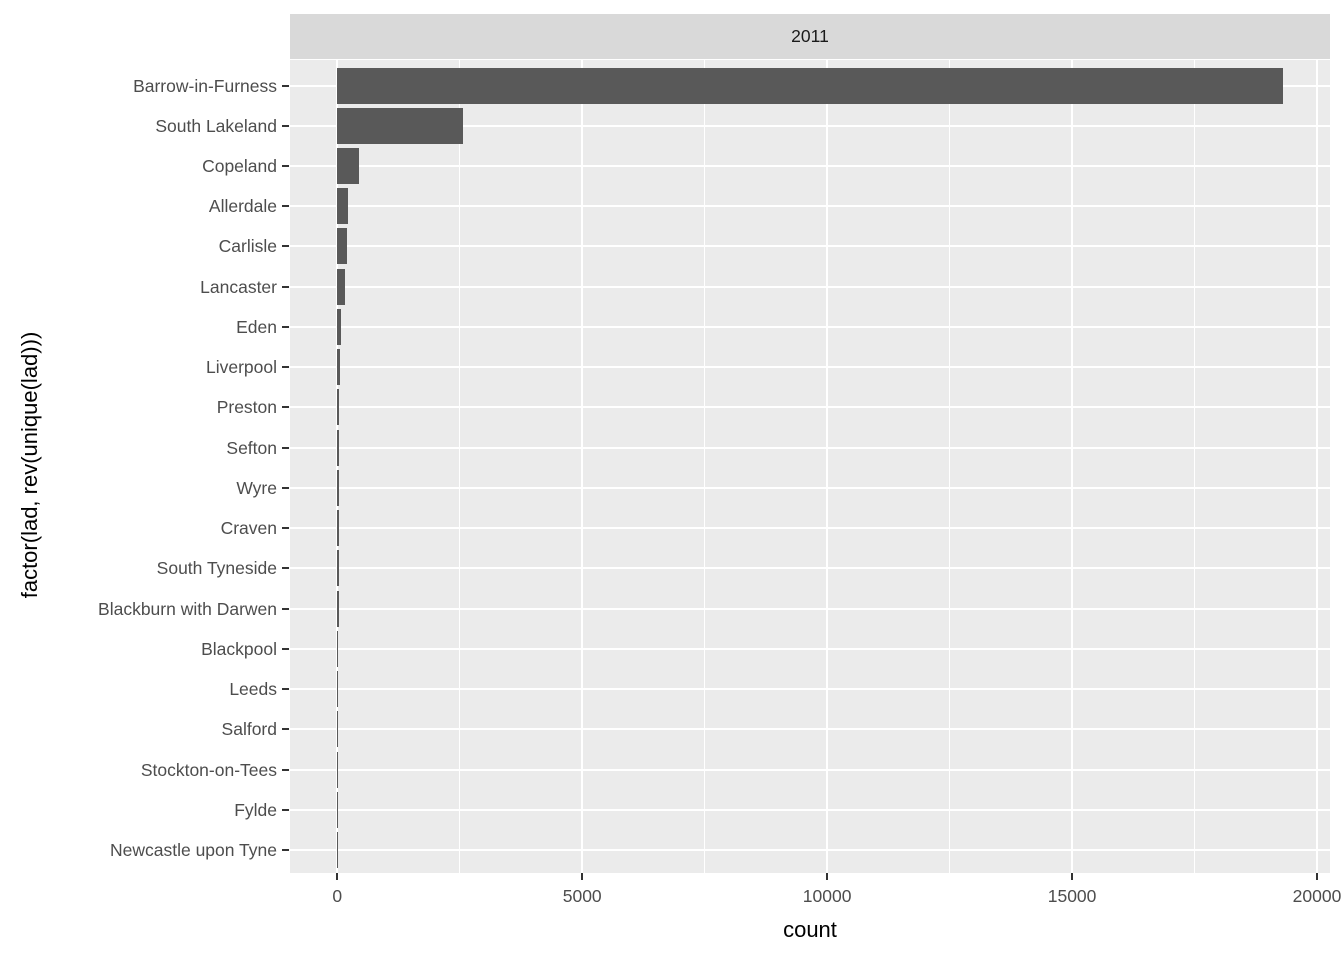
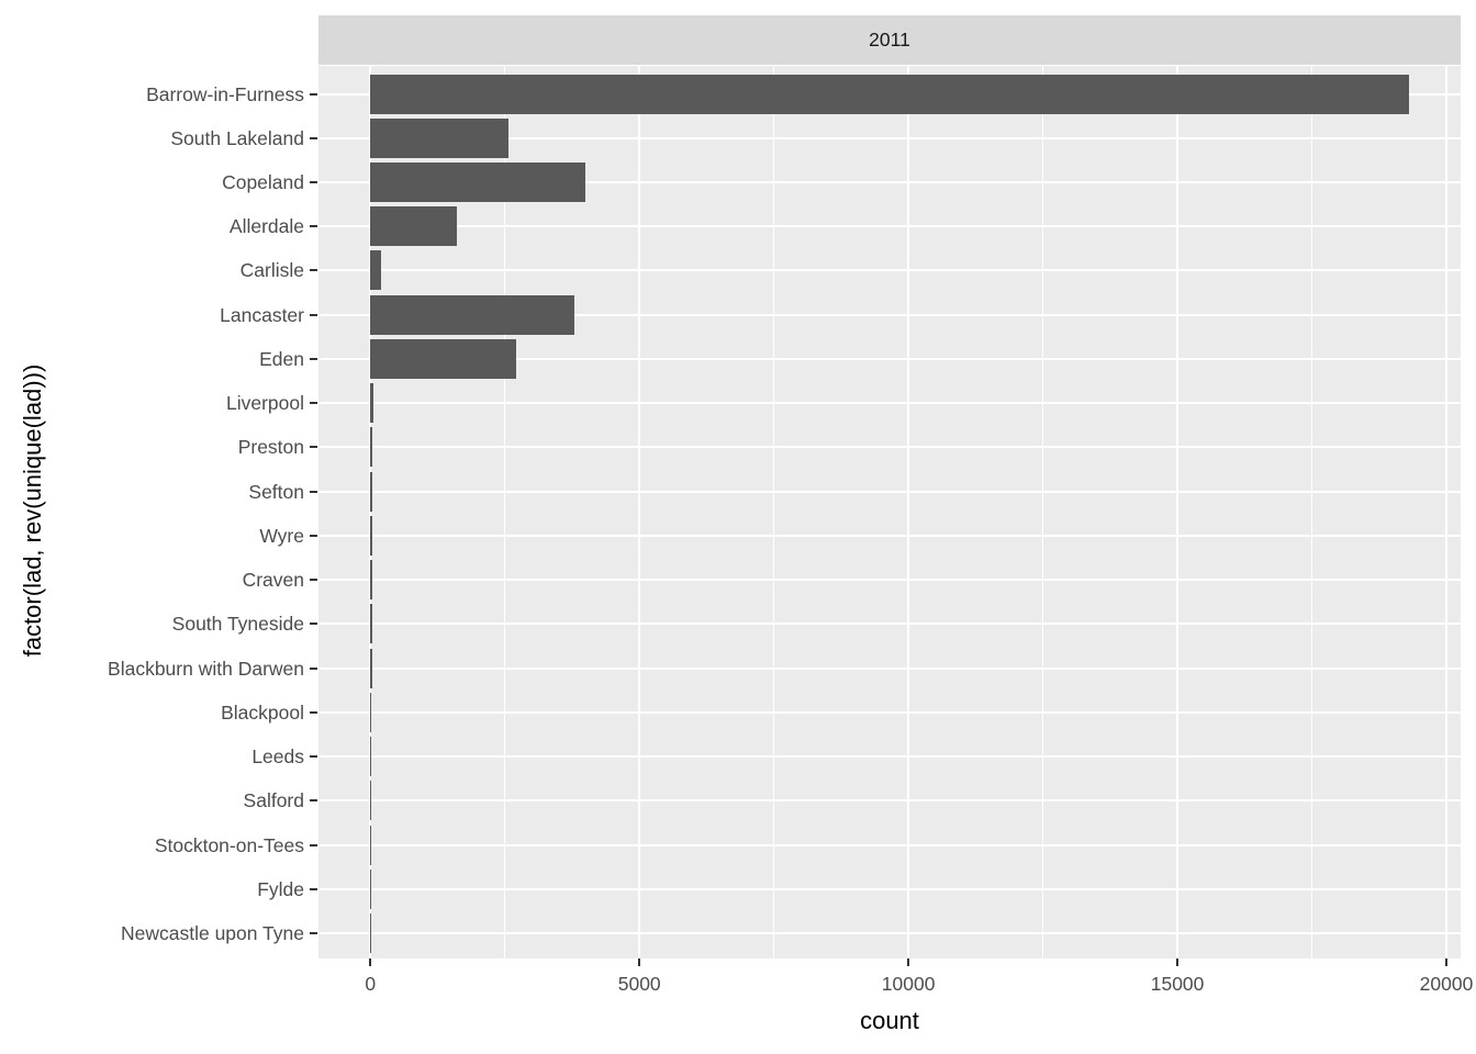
Copeland: 400 -> 4000
Allerdale: 200 -> 1600
Lancaster: 200 -> 3800
Eden: 100 -> 2700
